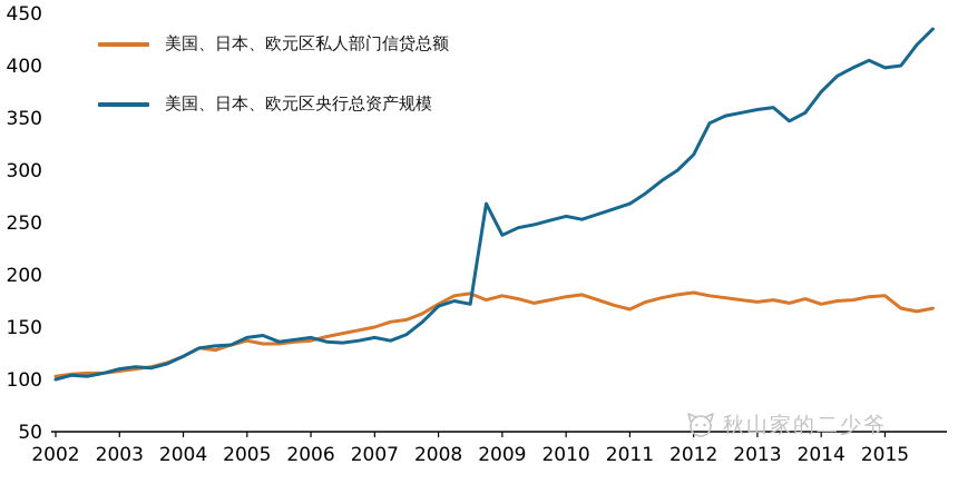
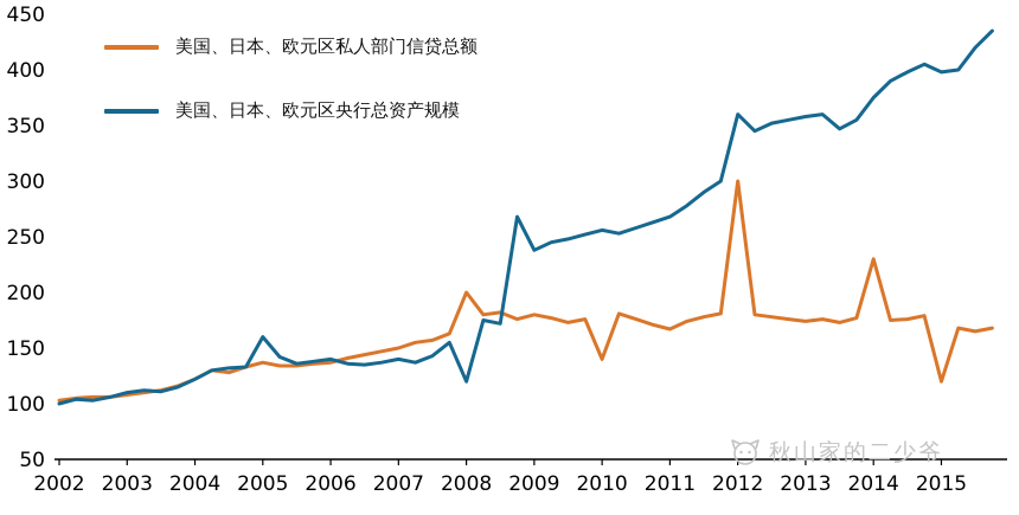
美国、日本、欧元区央行总资产规模/2005: 140 -> 160
美国、日本、欧元区私人部门信贷总额/2008: 170 -> 200
美国、日本、欧元区央行总资产规模/2008: 170 -> 120
美国、日本、欧元区私人部门信贷总额/2010: 180 -> 140
美国、日本、欧元区私人部门信贷总额/2012: 180 -> 300
美国、日本、欧元区央行总资产规模/2012: 320 -> 360
美国、日本、欧元区私人部门信贷总额/2014: 170 -> 230
美国、日本、欧元区私人部门信贷总额/2015: 180 -> 120
